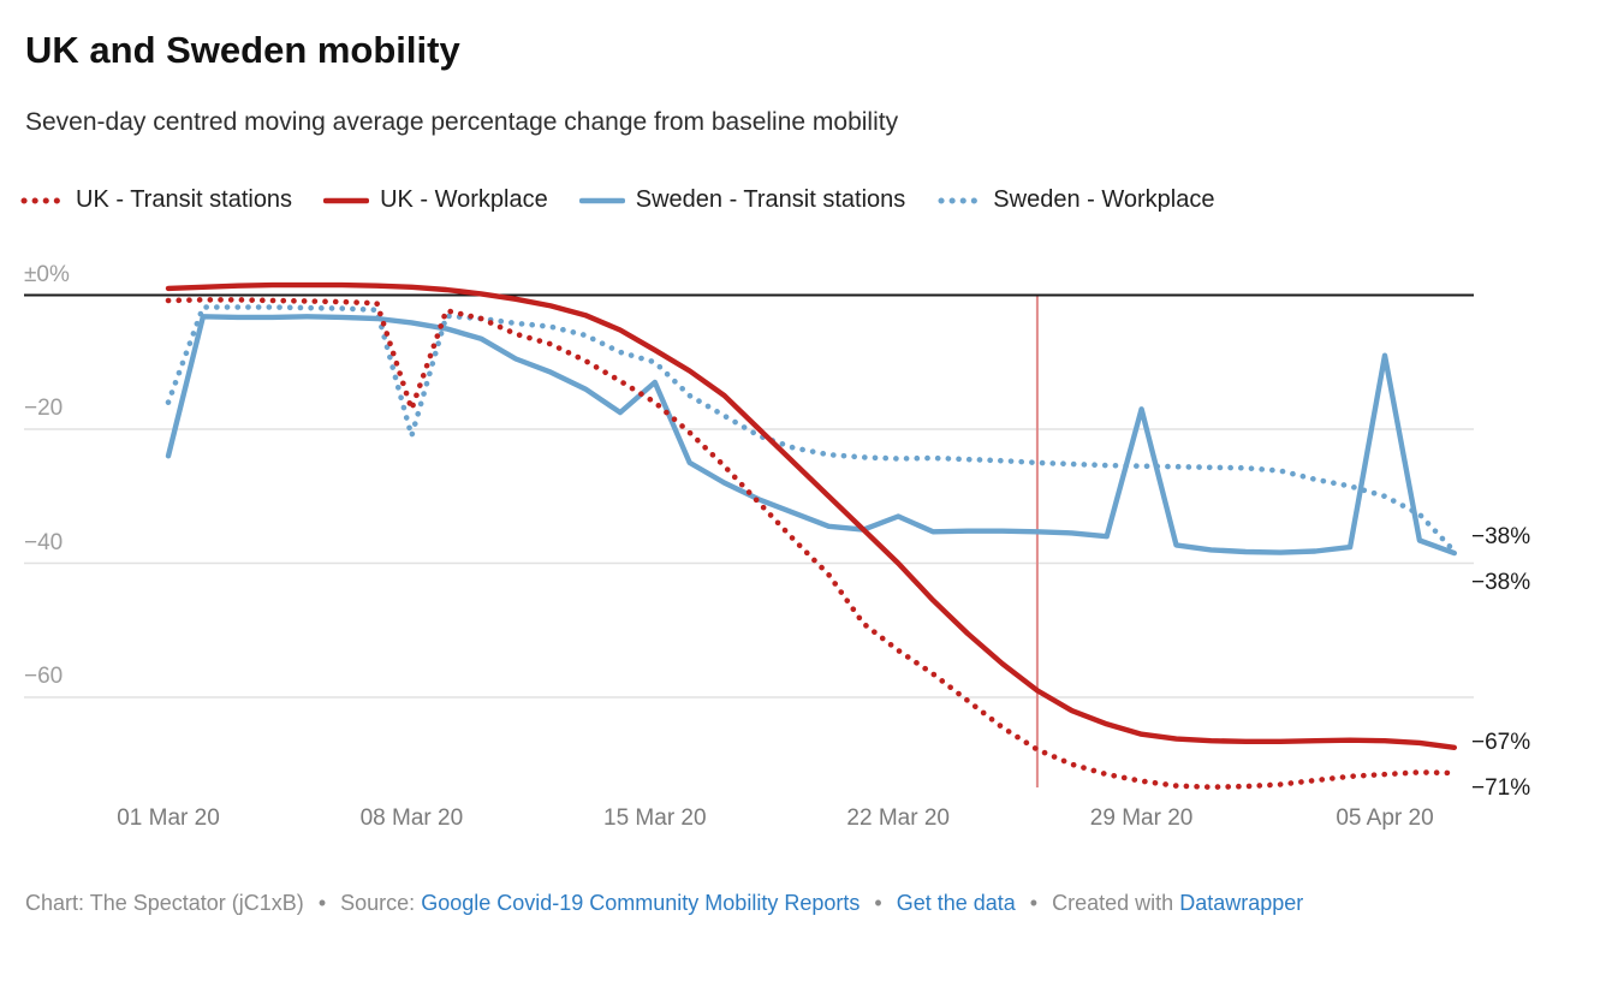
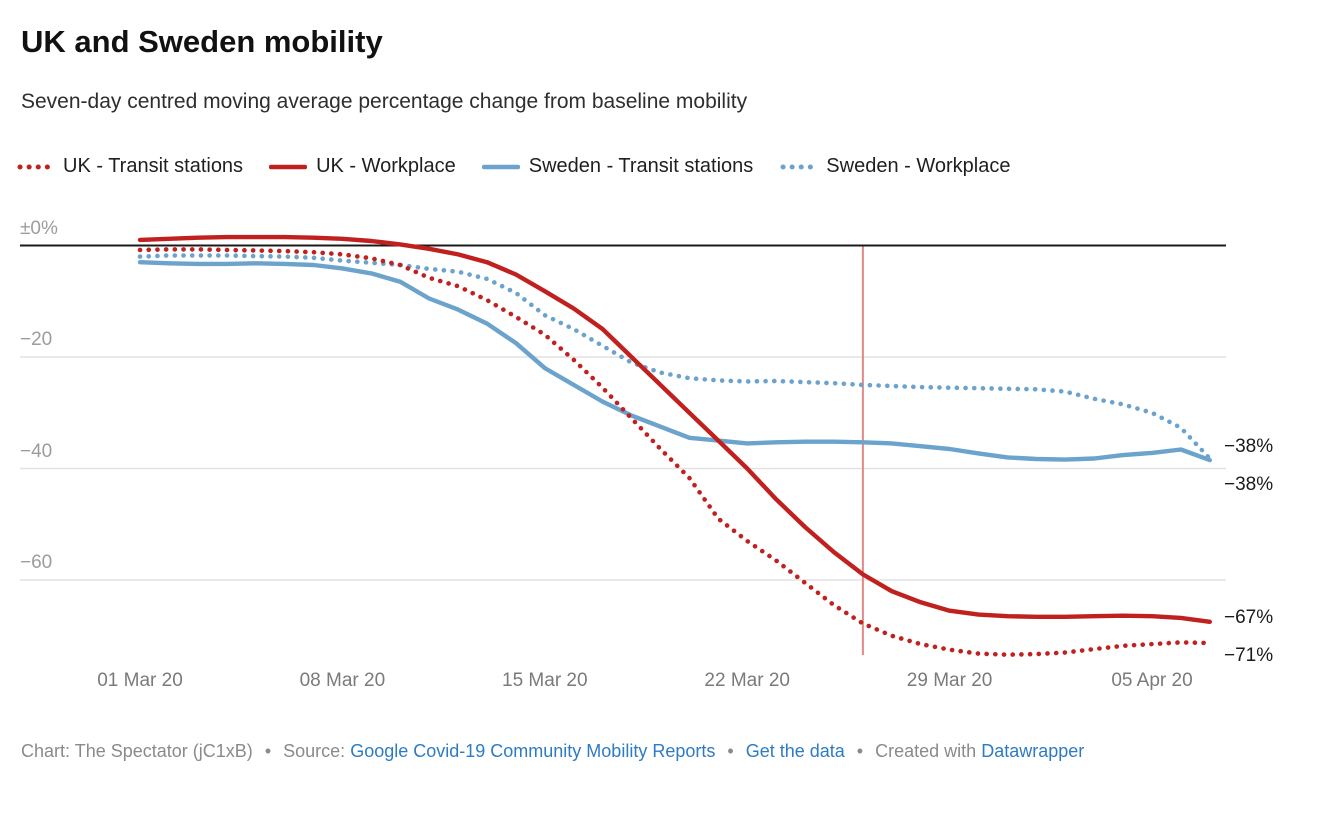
Sweden - Transit stations/01 Mar 20: -24 -> -3
Sweden - Workplace/01 Mar 20: -16 -> -2
UK - Transit stations/08 Mar 20: -17 -> -2
Sweden - Workplace/08 Mar 20: -21 -> -3
Sweden - Transit stations/15 Mar 20: -13 -> -22
Sweden - Workplace/15 Mar 20: -10 -> -12
Sweden - Transit stations/22 Mar 20: -33 -> -36
Sweden - Transit stations/29 Mar 20: -17 -> -36
Sweden - Transit stations/05 Apr 20: -9 -> -37
